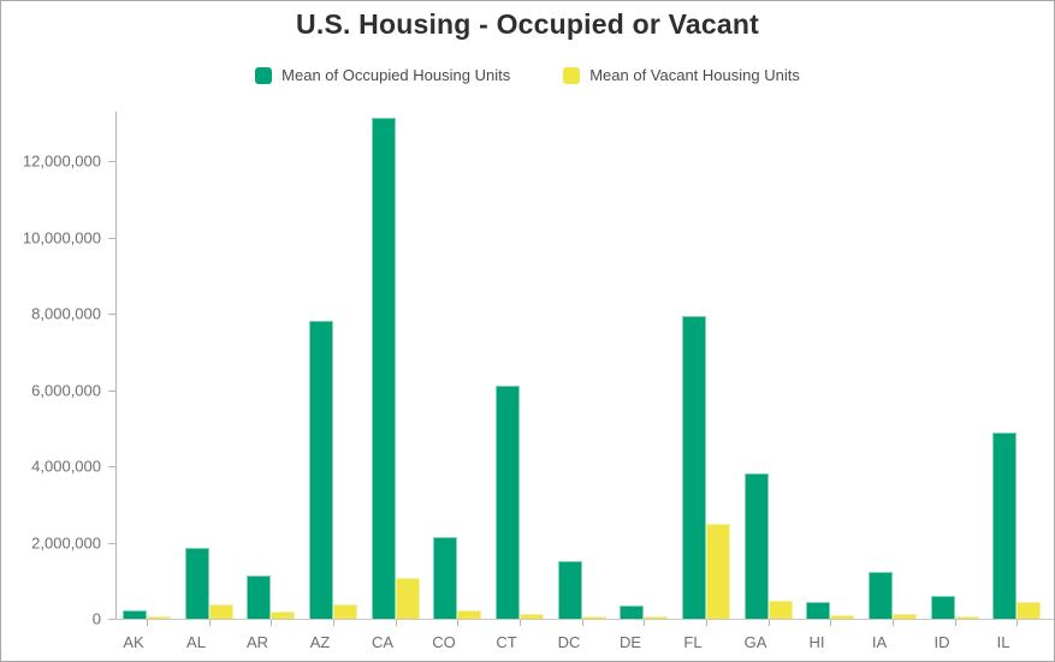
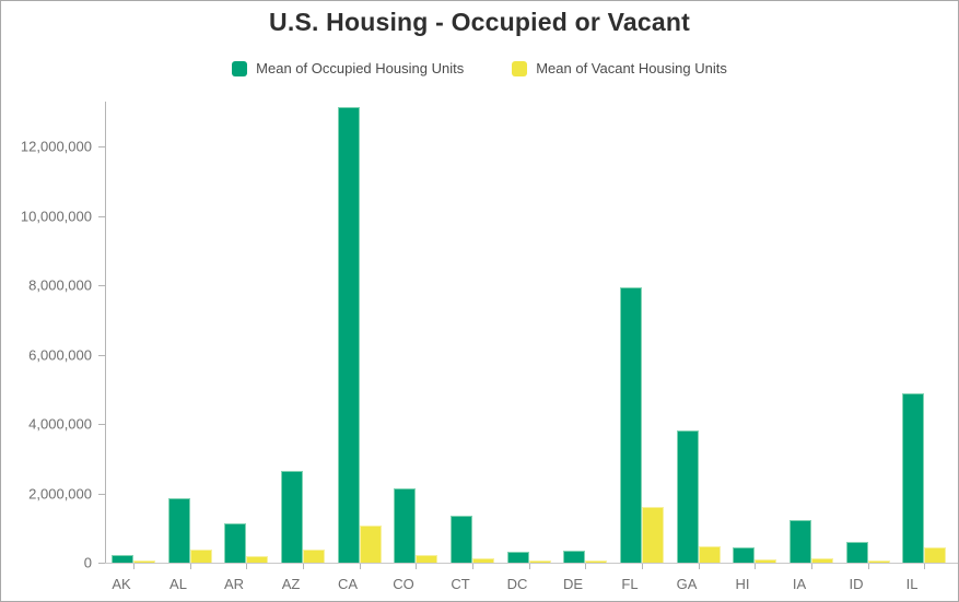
Mean of Occupied Housing Units/AZ: 7800000 -> 2600000
Mean of Occupied Housing Units/CT: 6100000 -> 1400000
Mean of Occupied Housing Units/DC: 1500000 -> 300000
Mean of Vacant Housing Units/FL: 2500000 -> 1600000
